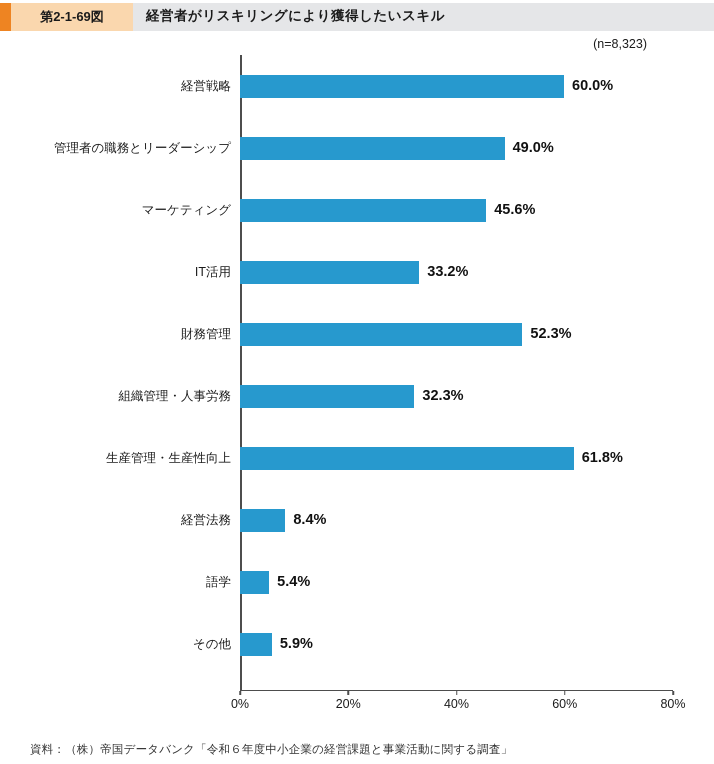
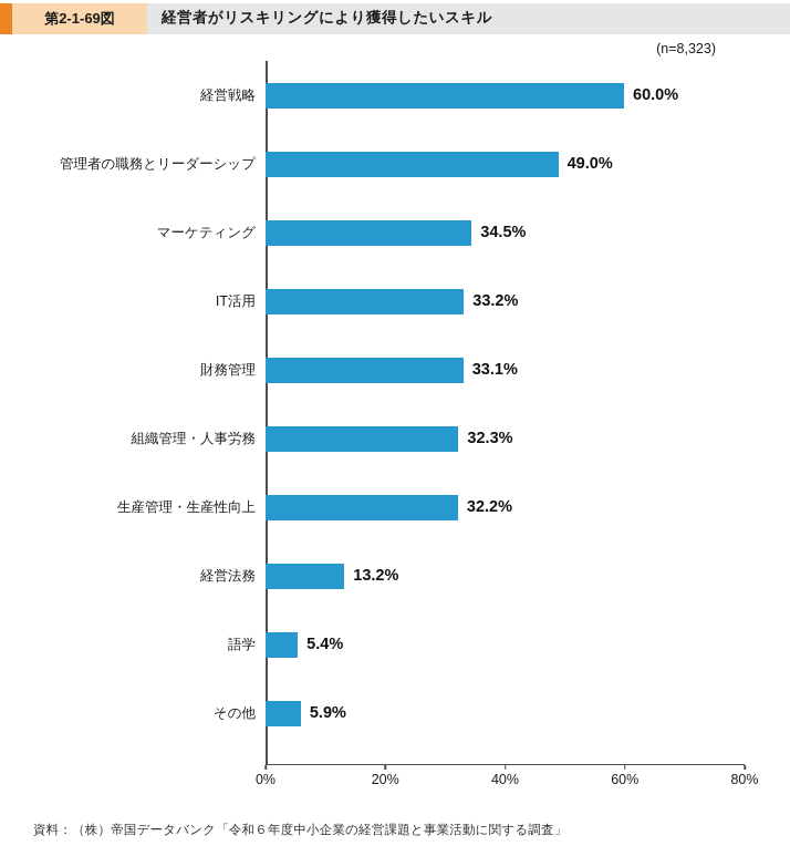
マーケティング: 45.6% -> 34.5%
財務管理: 52.3% -> 33.1%
生産管理・生産性向上: 61.8% -> 32.2%
経営法務: 8.4% -> 13.2%
